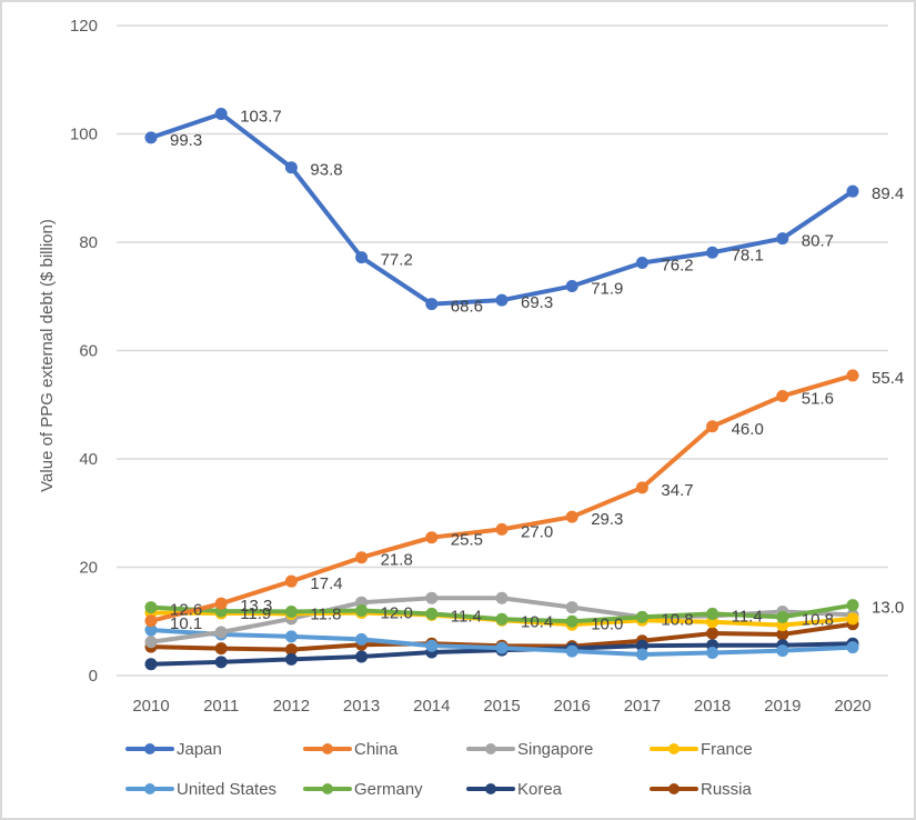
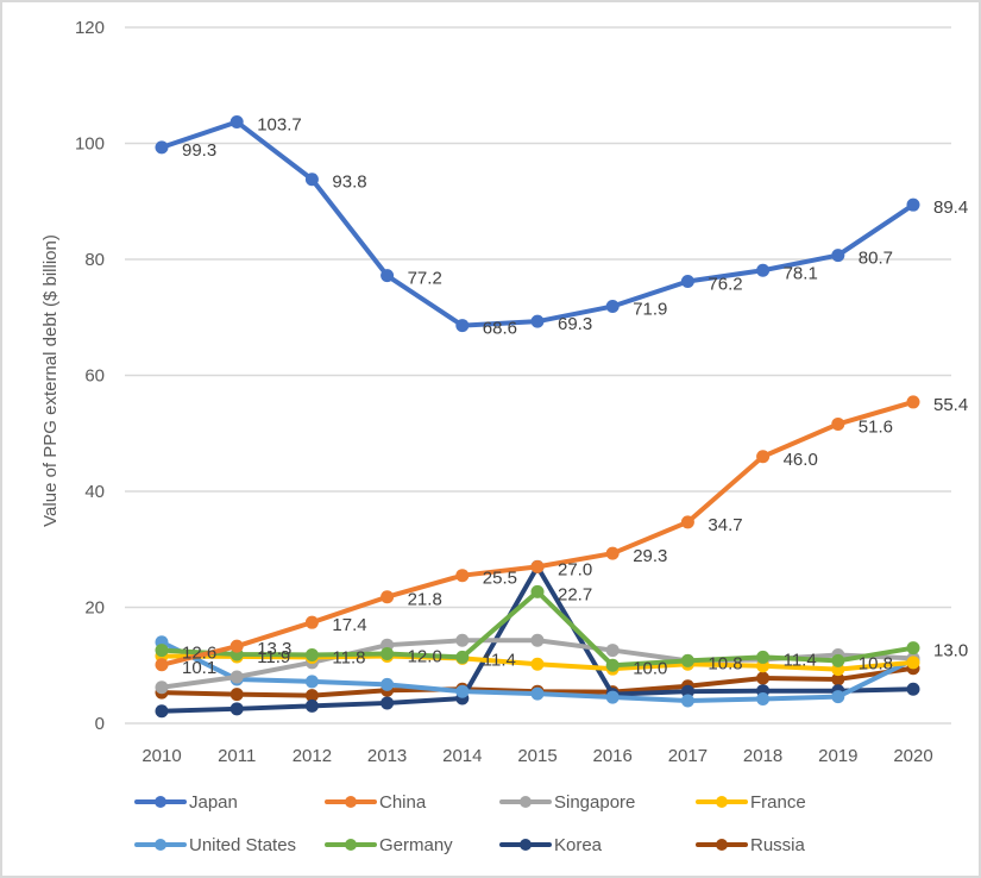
United States/2010: 8 -> 14
Germany/2015: 10.4 -> 22.7
Korea/2015: 5 -> 27
United States/2020: 5 -> 11
